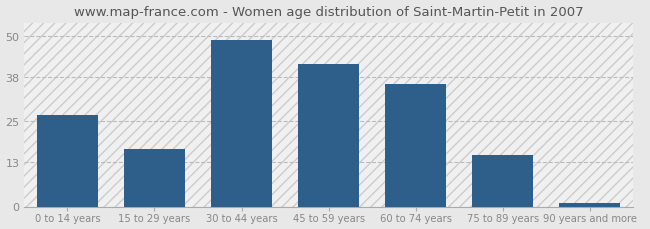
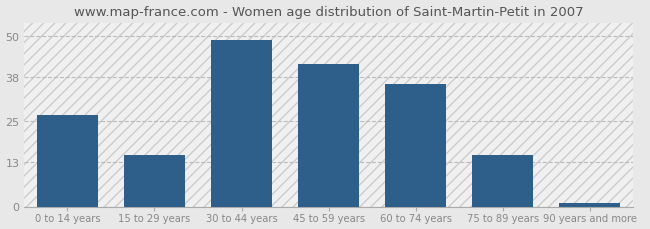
15 to 29 years: 17 -> 15
